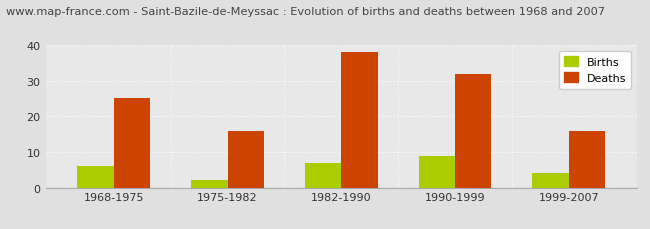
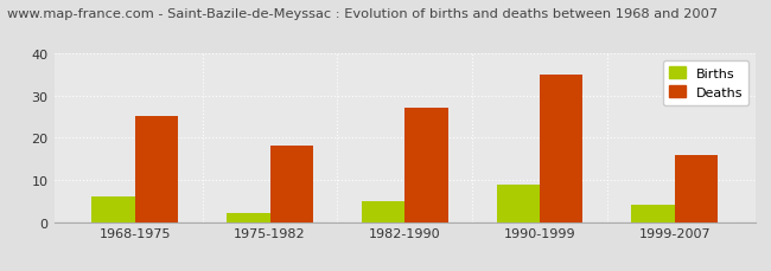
Deaths/1975-1982: 16 -> 18
Births/1982-1990: 7 -> 5
Deaths/1982-1990: 38 -> 27
Deaths/1990-1999: 32 -> 35
